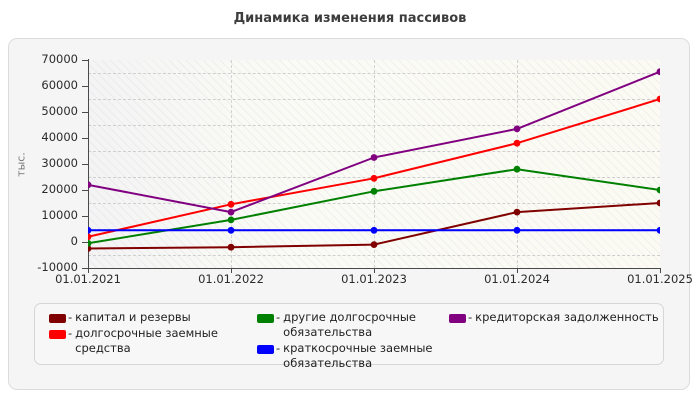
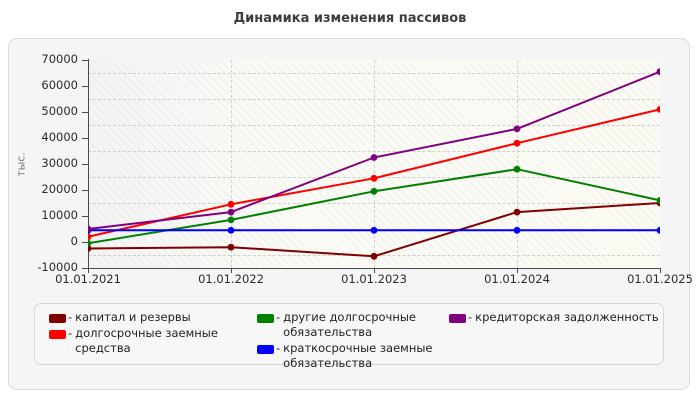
кредиторская задолженность/01.01.2021: 22000 -> 5000
капитал и резервы/01.01.2023: -1000 -> -6000
долгосрочные заемные средства/01.01.2025: 55000 -> 51000
другие долгосрочные обязательства/01.01.2025: 20000 -> 16000
